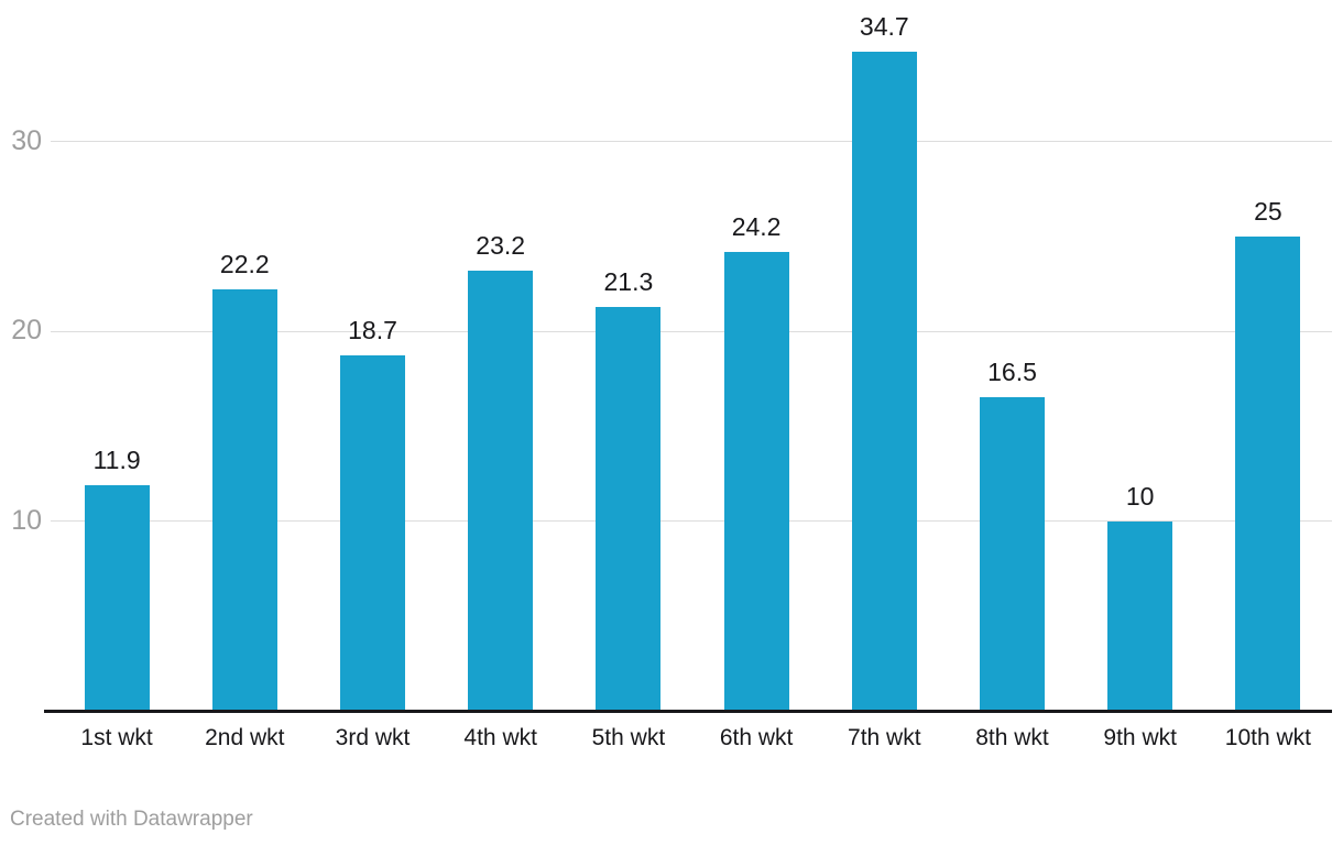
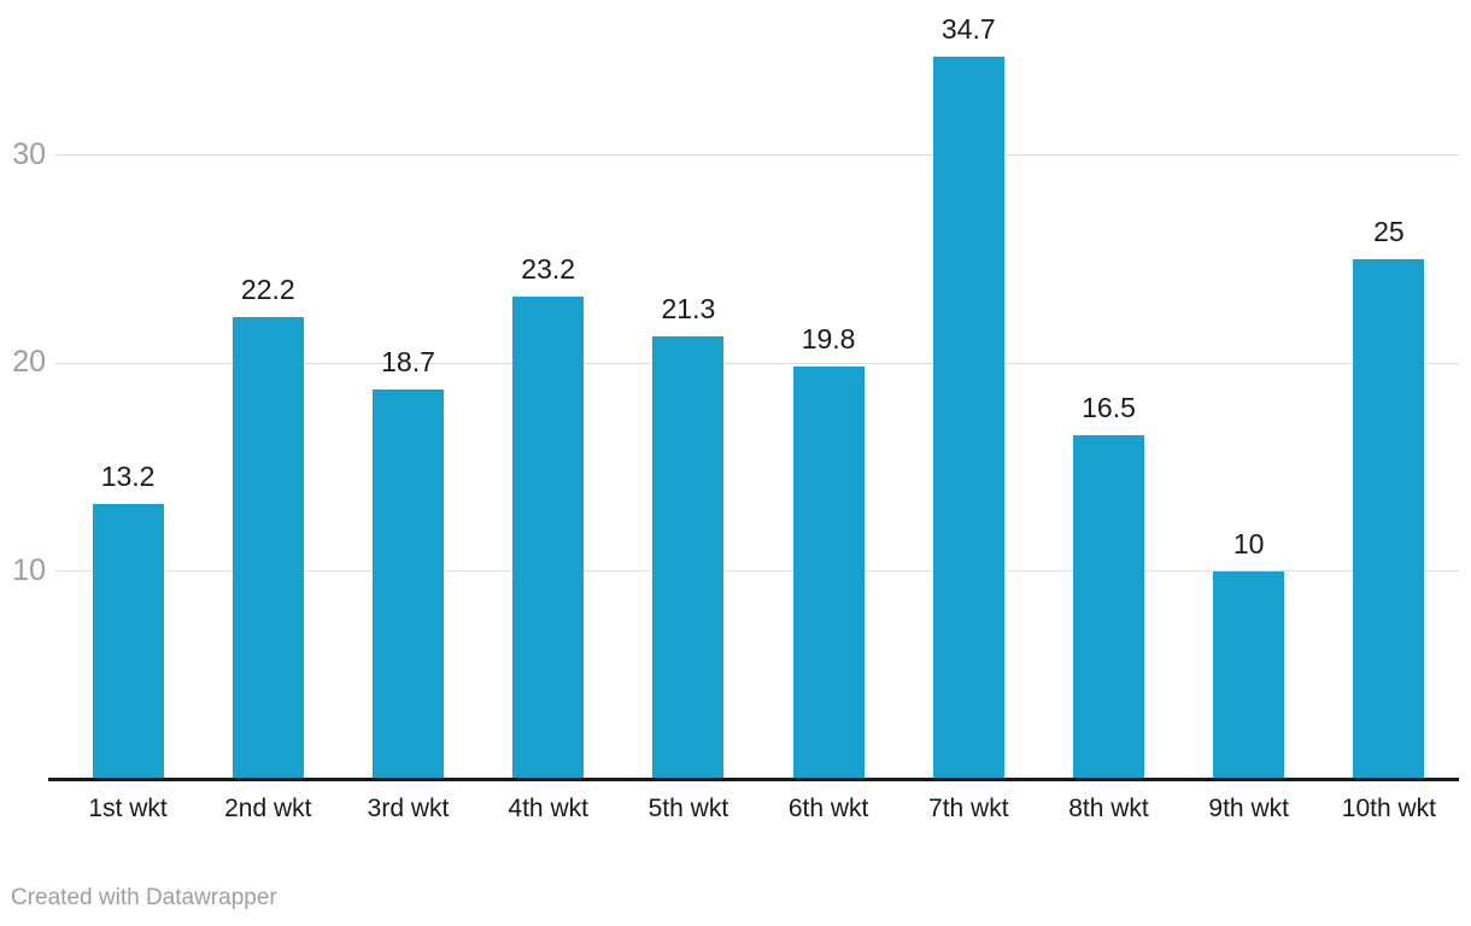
1st wkt: 11.9 -> 13.2
6th wkt: 24.2 -> 19.8
